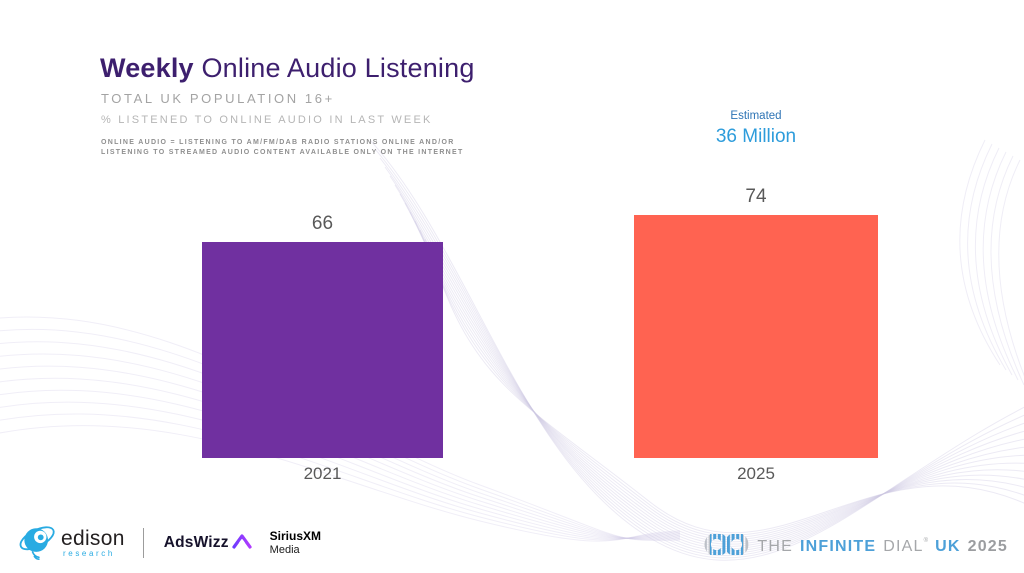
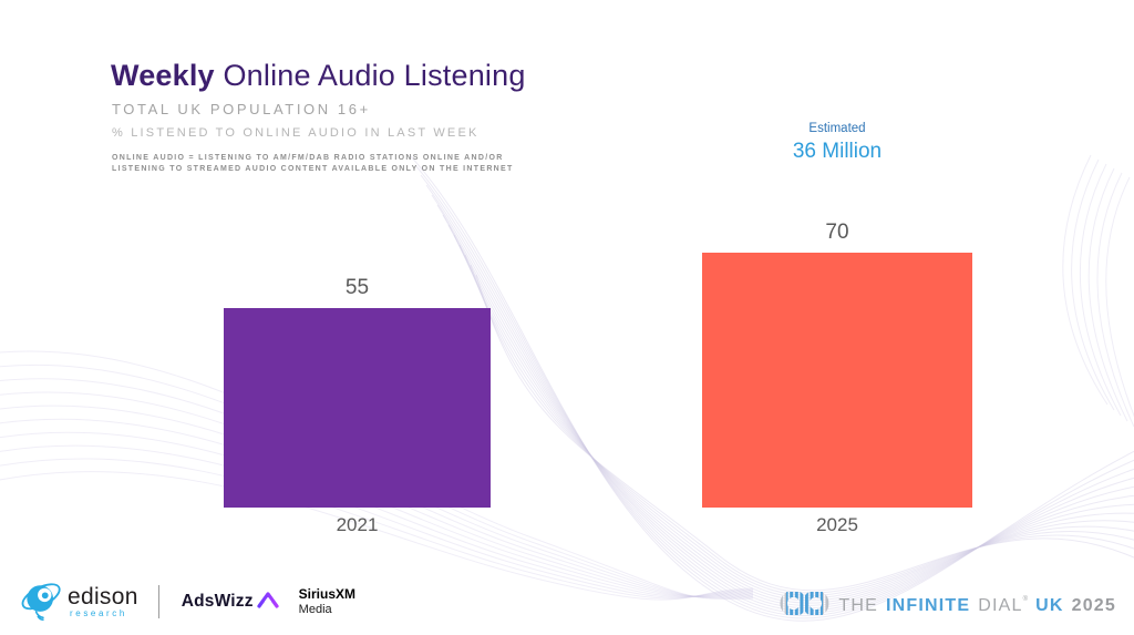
2021: 66 -> 55
2025: 74 -> 70
